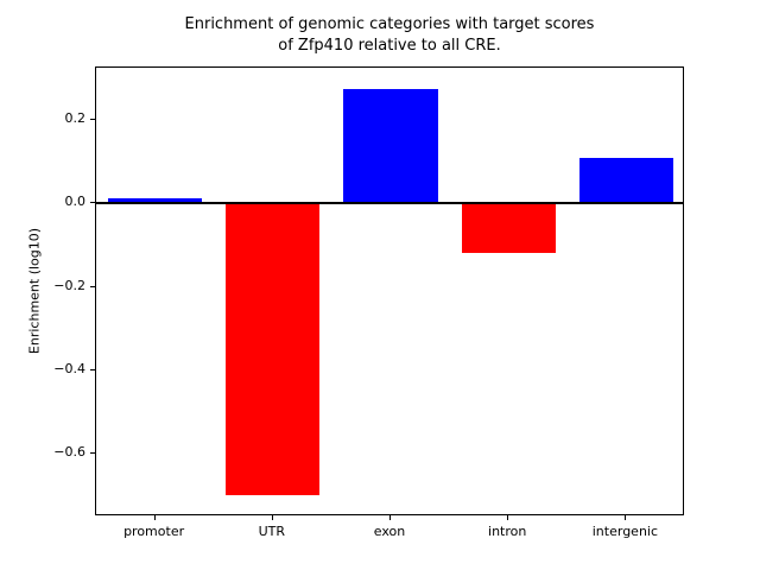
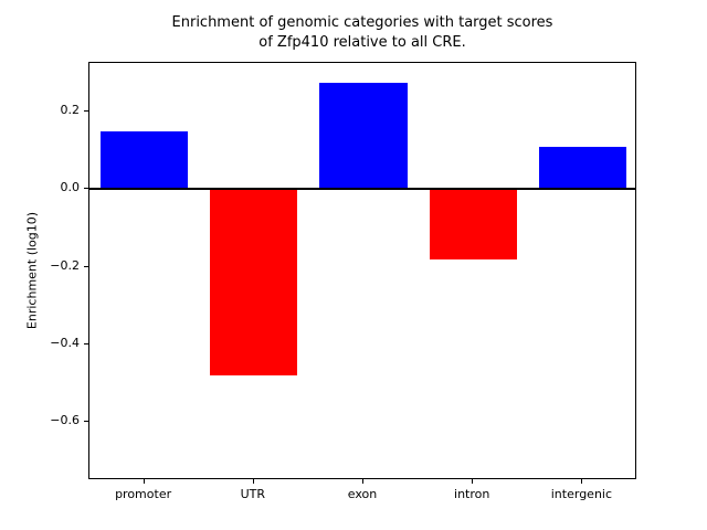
promoter: 0.01 -> 0.15
UTR: -0.70 -> -0.48
intron: -0.12 -> -0.18
